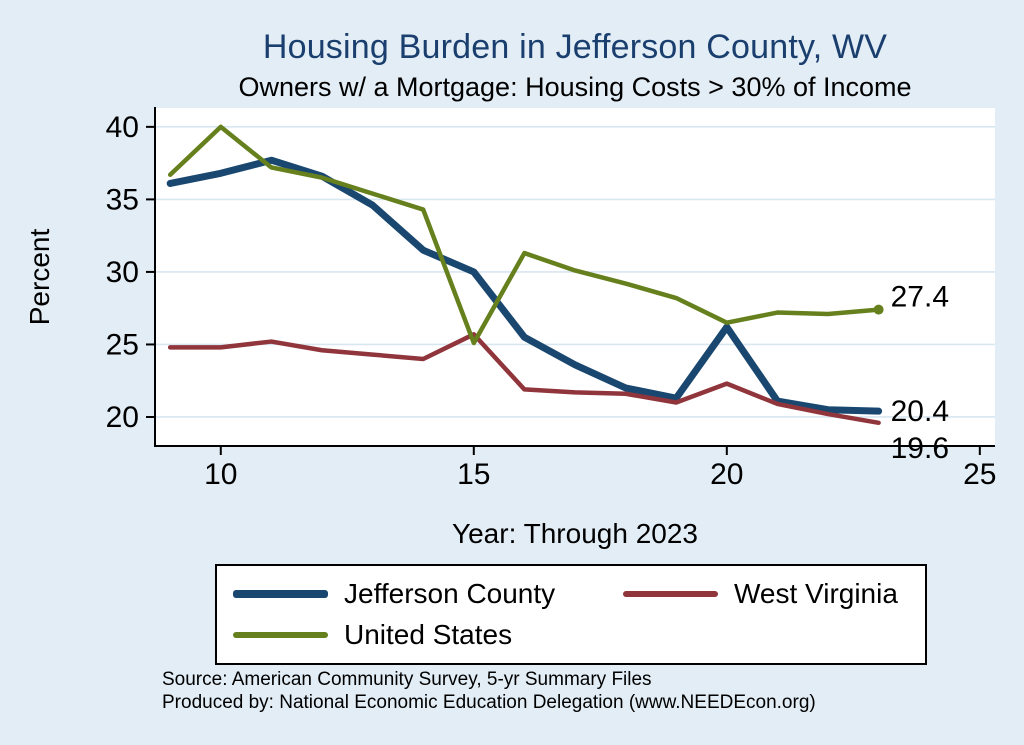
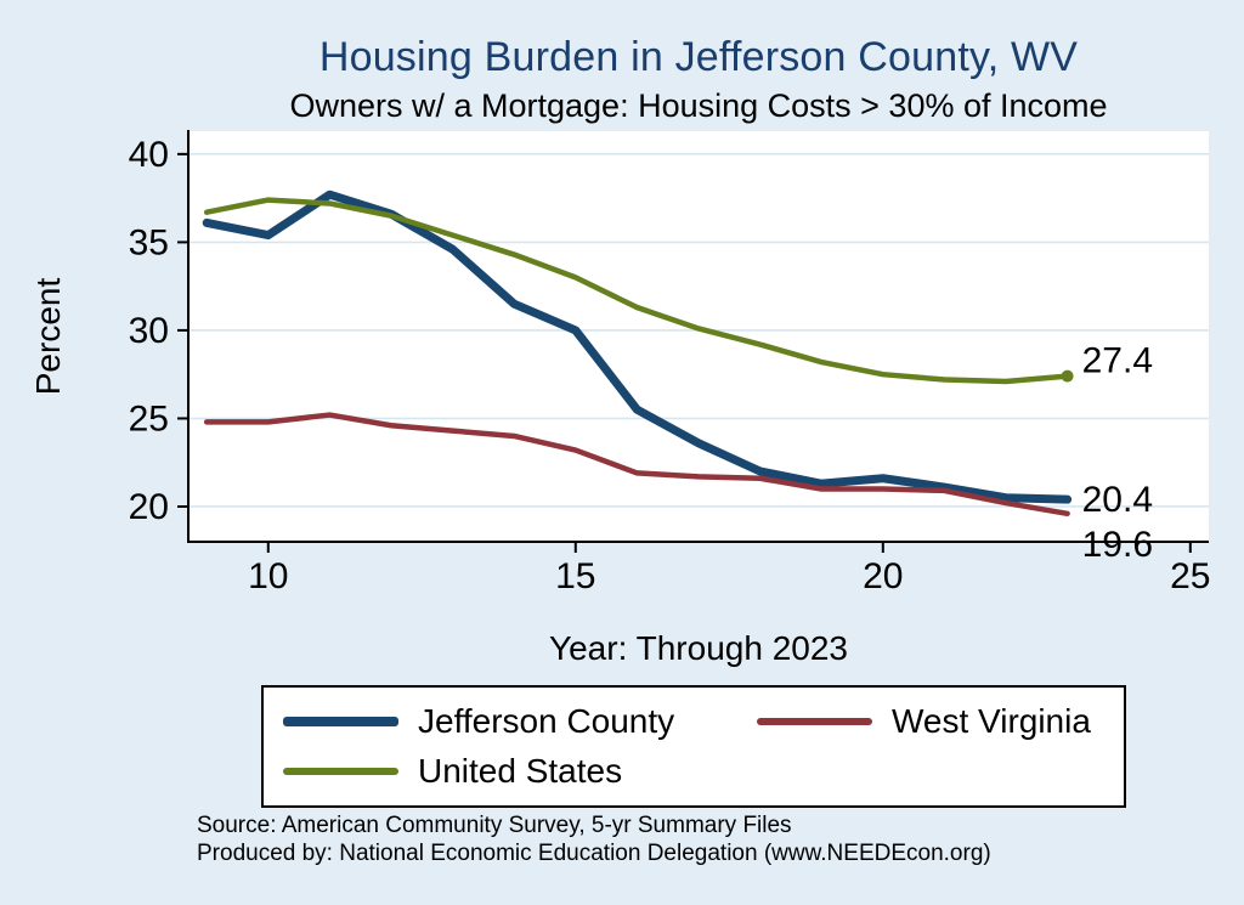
Jefferson County/10: 36.8 -> 35.4
United States/10: 40.0 -> 37.4
West Virginia/15: 25.7 -> 23.2
United States/15: 25.1 -> 33.0
Jefferson County/20: 26.2 -> 21.6
West Virginia/20: 22.3 -> 21.0
United States/20: 26.5 -> 27.5
